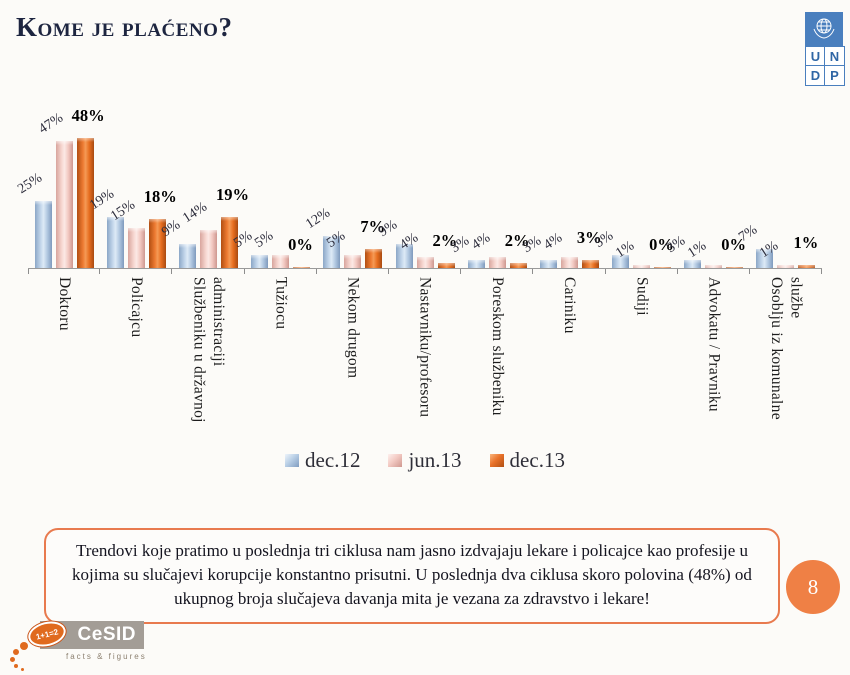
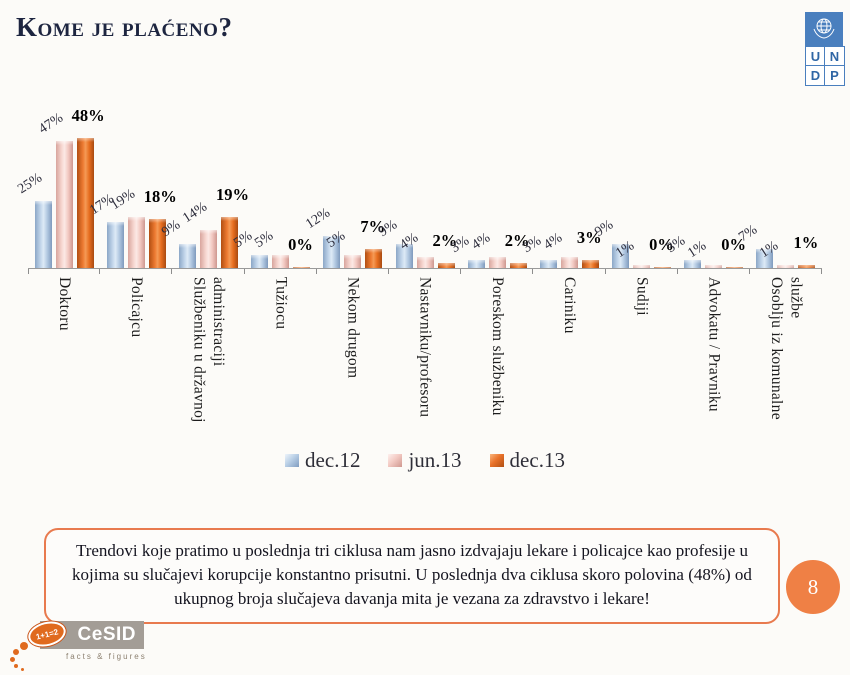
dec.12/Policajcu: 19% -> 17%
jun.13/Policajcu: 15% -> 19%
dec.12/Sudiji: 5% -> 9%
